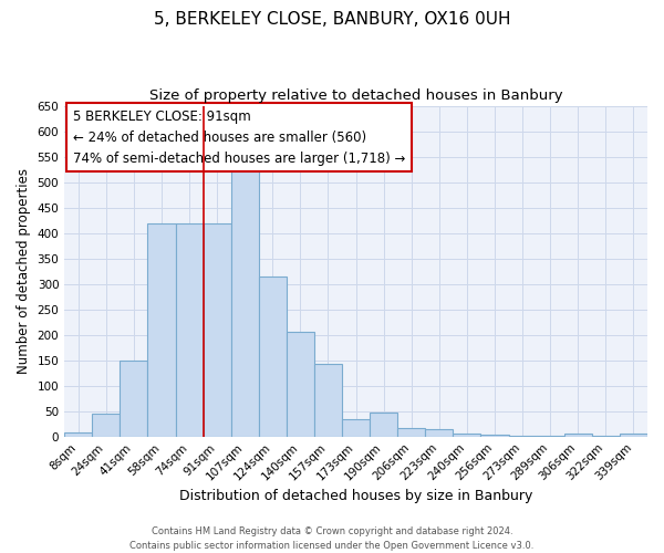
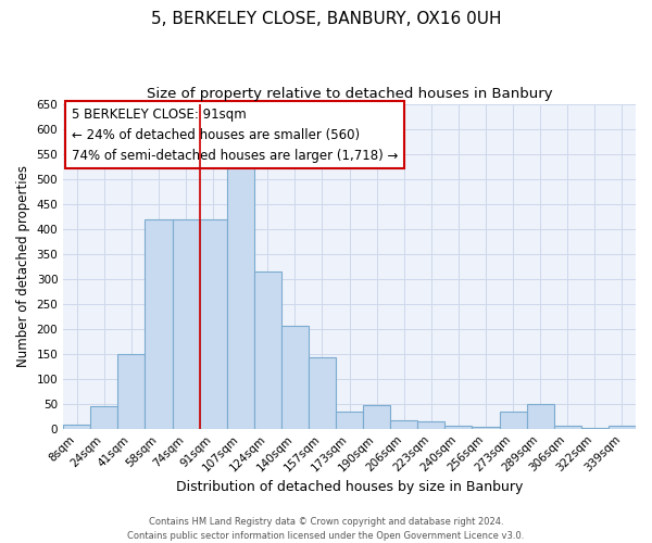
273sqm: 2 -> 35
289sqm: 2 -> 50
